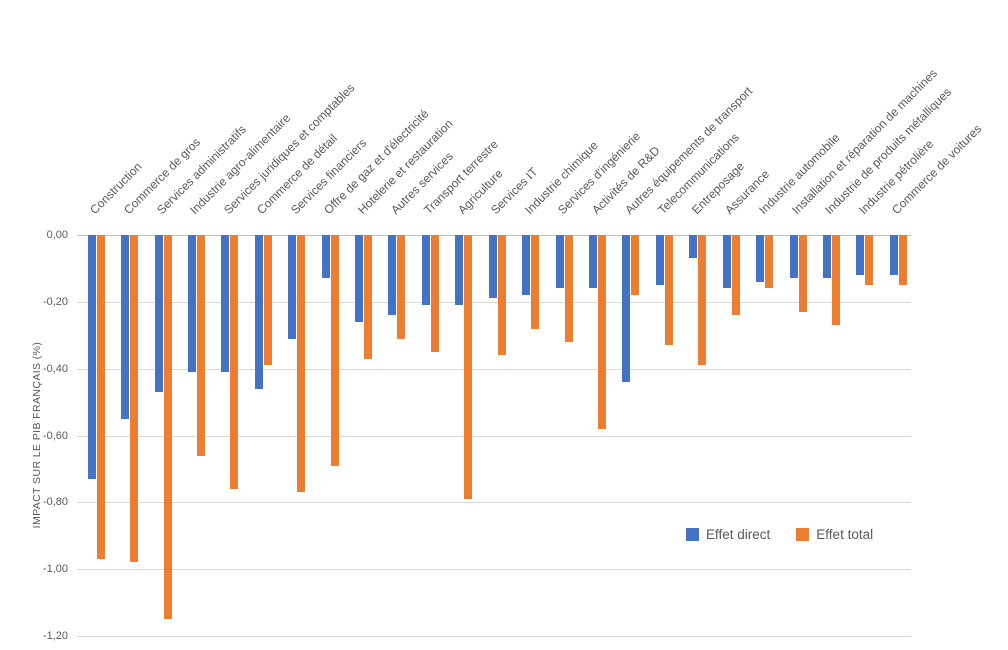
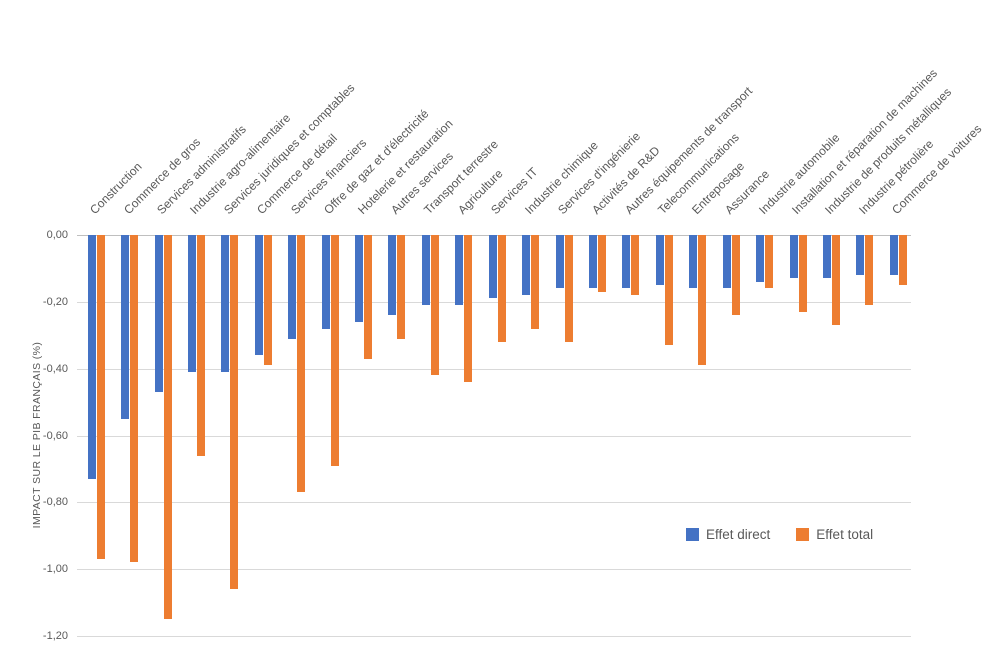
Effet total/Services juridiques et comptables: -0,76 -> -1,06
Effet direct/Commerce de détail: -0,46 -> -0,36
Effet direct/Offre de gaz et d'électricité: -0,13 -> -0,28
Effet total/Transport terrestre: -0,35 -> -0,42
Effet total/Agriculture: -0,79 -> -0,44
Effet total/Services IT: -0,36 -> -0,32
Effet total/Activités de R&D: -0,58 -> -0,17
Effet direct/Autres équipements de transport: -0,44 -> -0,16
Effet direct/Entreposage: -0,07 -> -0,16
Effet total/Industrie pétrolière: -0,15 -> -0,21
